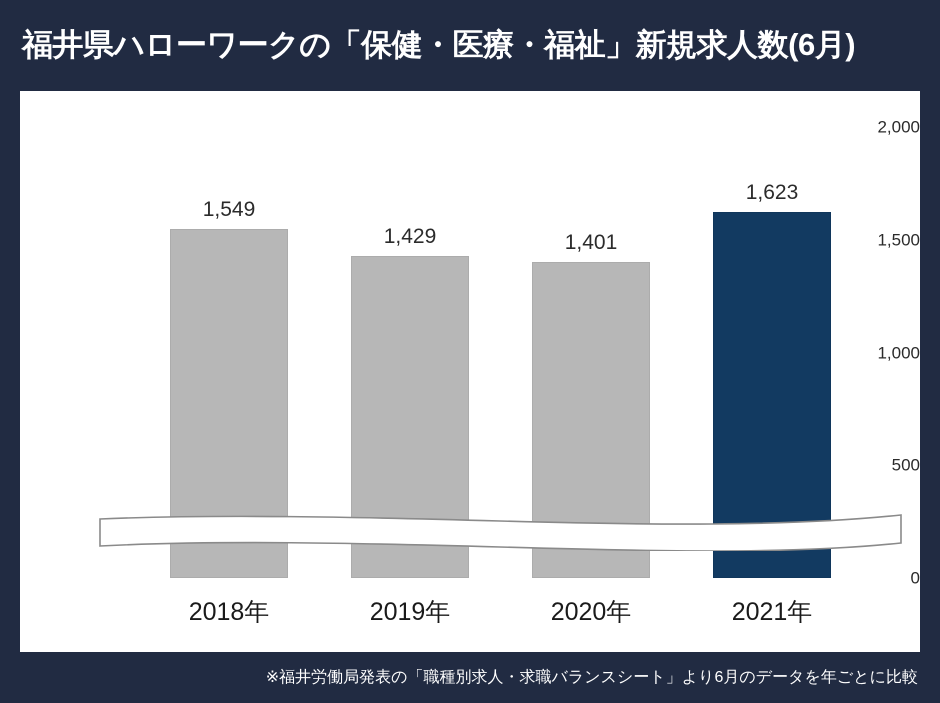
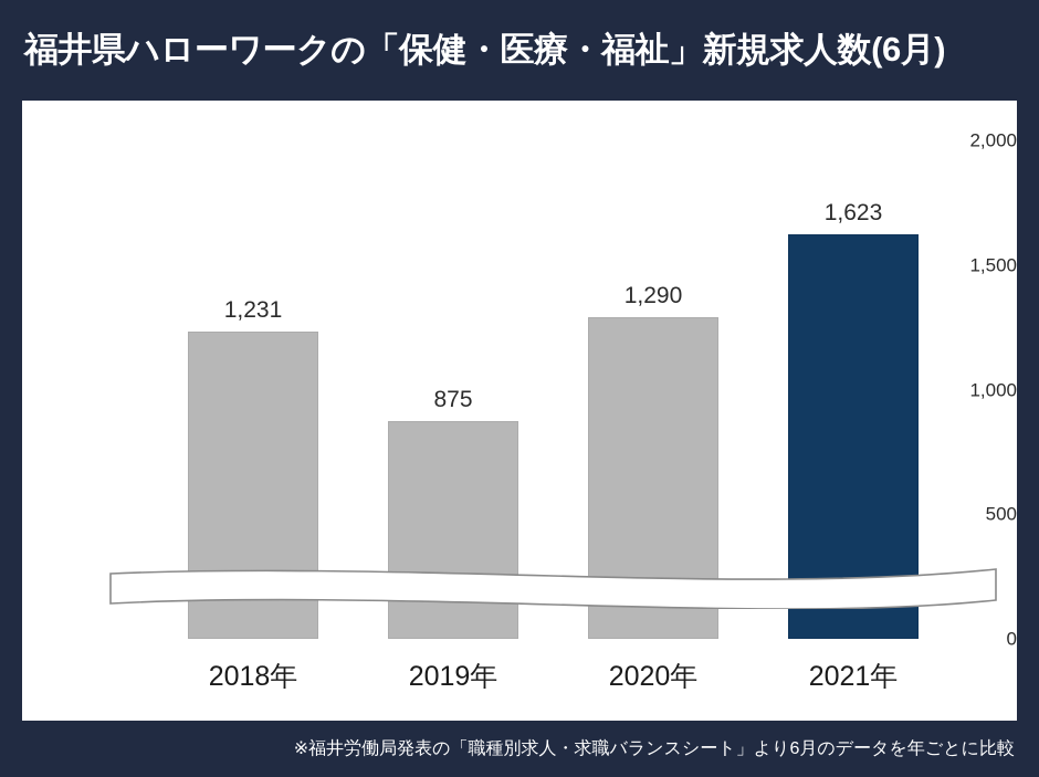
2018年: 1,549 -> 1,231
2019年: 1,429 -> 875
2020年: 1,401 -> 1,290
